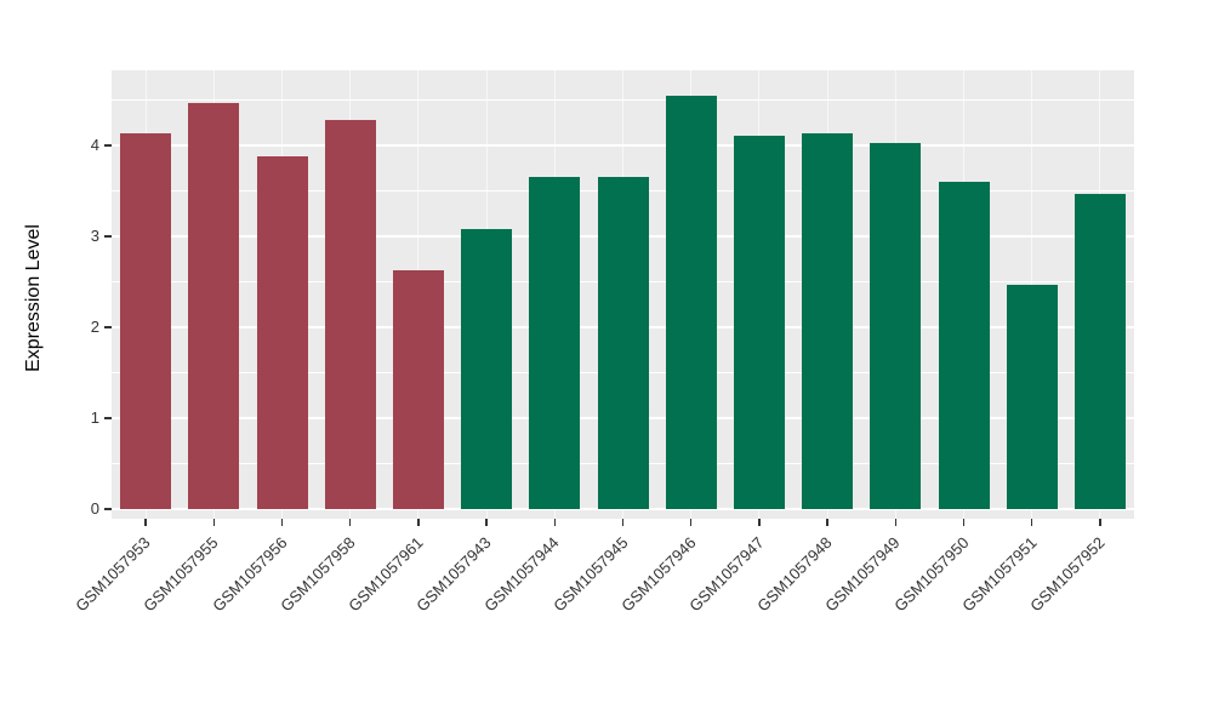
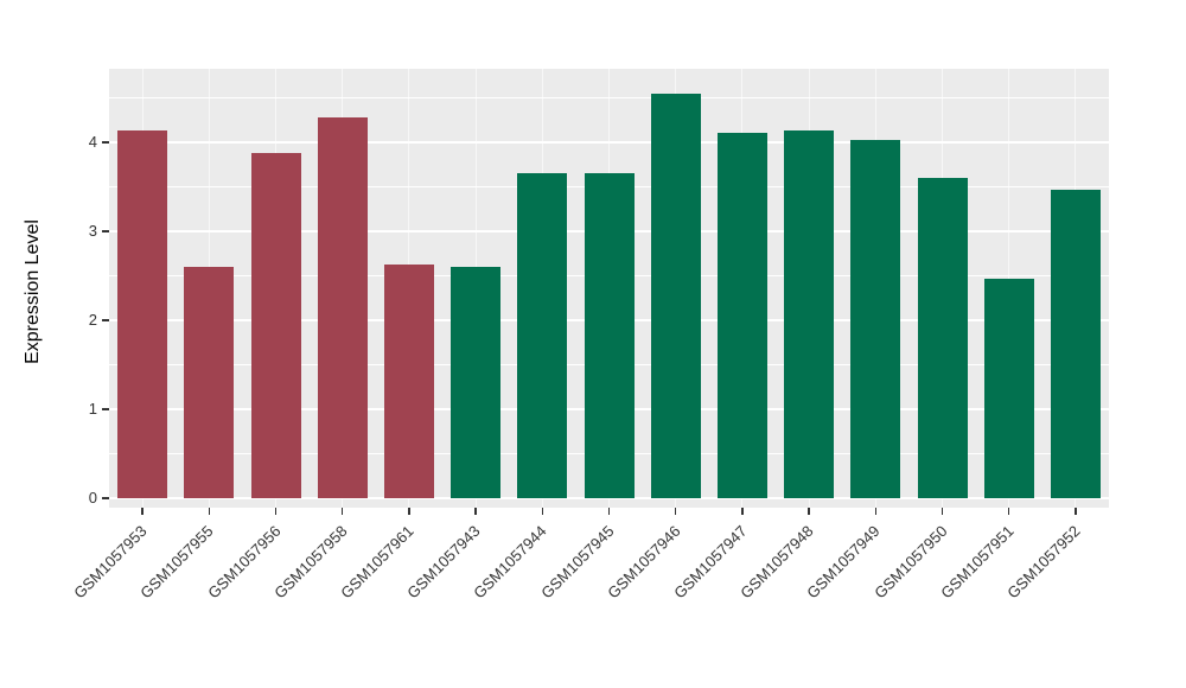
GSM1057955: 4.5 -> 2.6
GSM1057943: 3.1 -> 2.6
